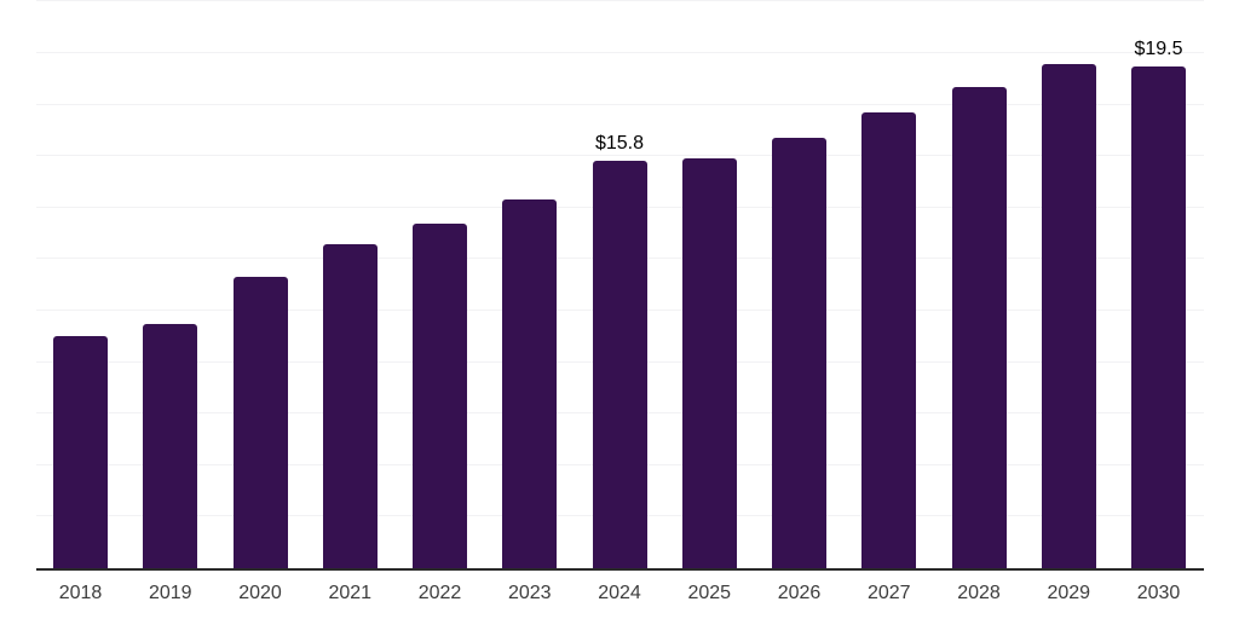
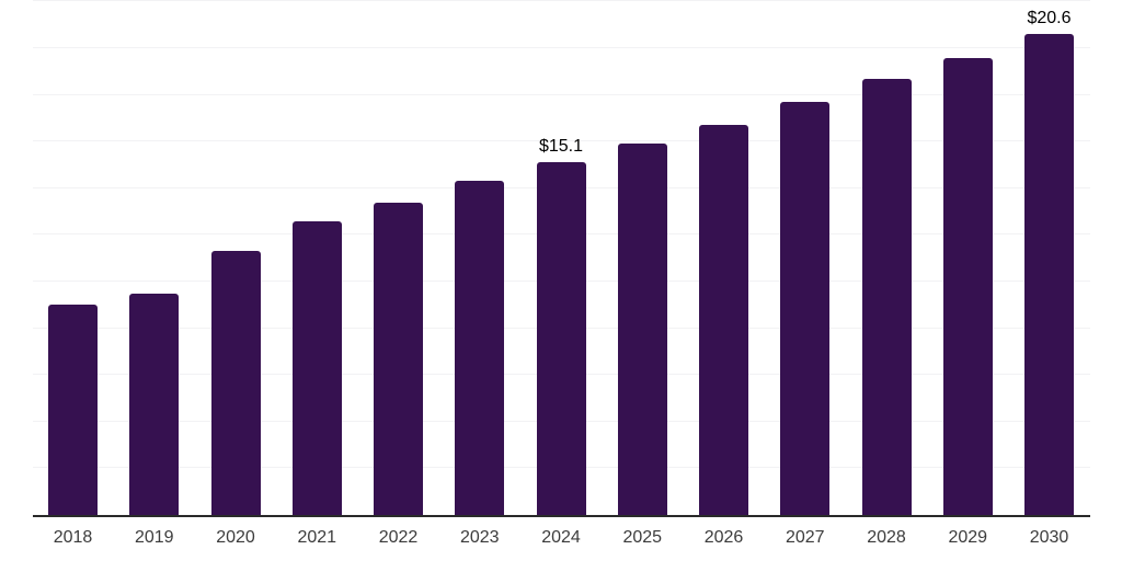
2024: $15.8 -> $15.1
2030: $19.5 -> $20.6
